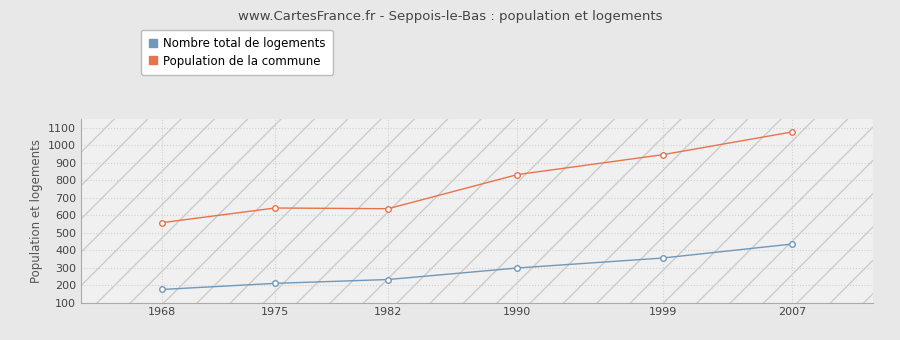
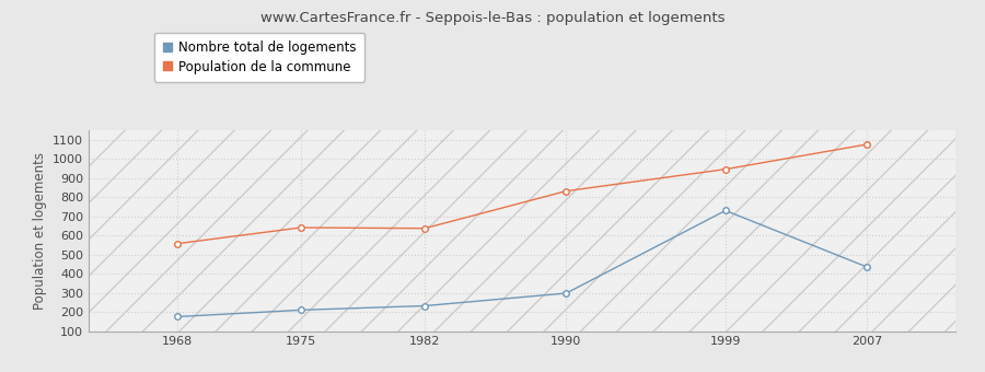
Nombre total de logements/1999: 360 -> 730
